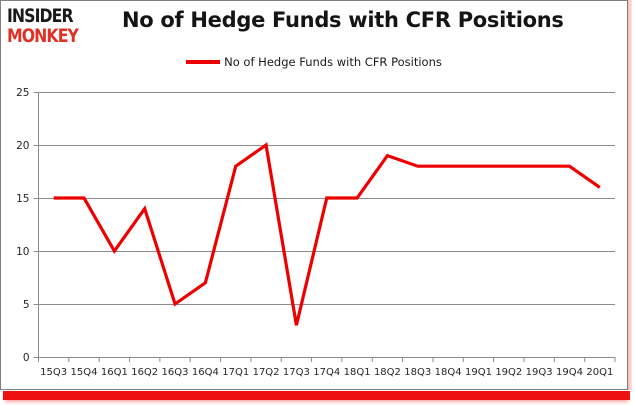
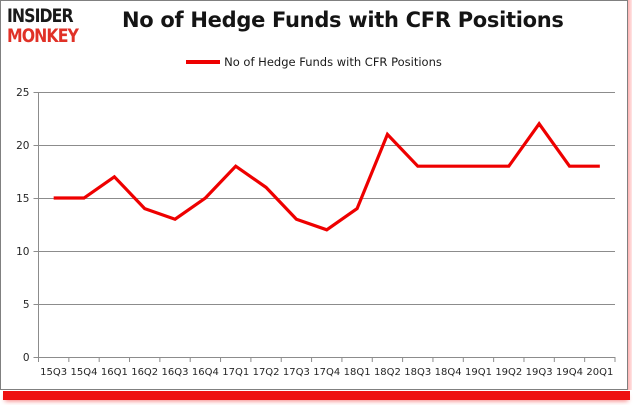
16Q1: 10 -> 17
16Q3: 5 -> 13
16Q4: 7 -> 15
17Q2: 20 -> 16
17Q3: 3 -> 13
17Q4: 15 -> 12
18Q1: 15 -> 14
18Q2: 19 -> 21
19Q3: 18 -> 22
20Q1: 16 -> 18
